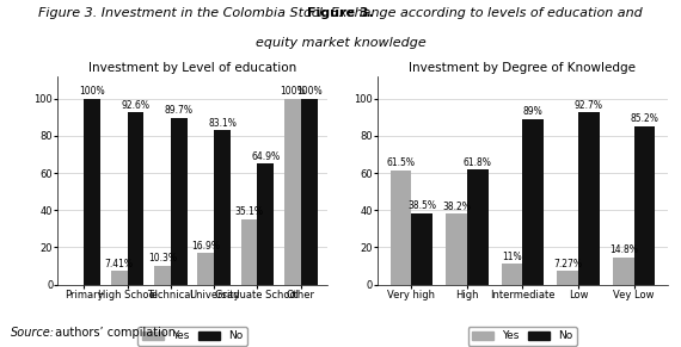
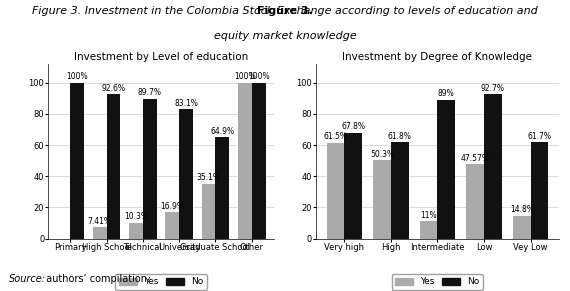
Investment by Degree of Knowledge/No/Very high: 38.5% -> 67.8%
Investment by Degree of Knowledge/Yes/High: 38.2% -> 50.3%
Investment by Degree of Knowledge/Yes/Low: 7.27% -> 47.57%
Investment by Degree of Knowledge/No/Vey Low: 85.2% -> 61.7%
